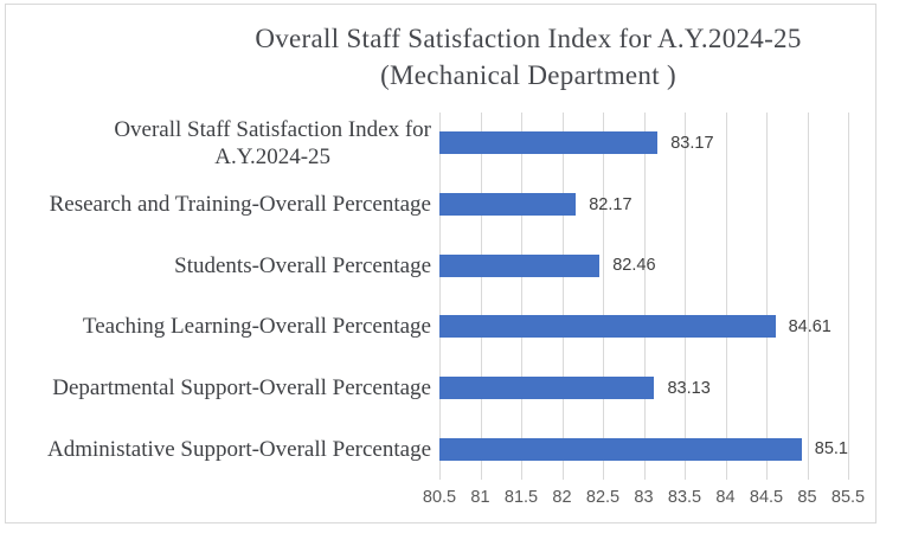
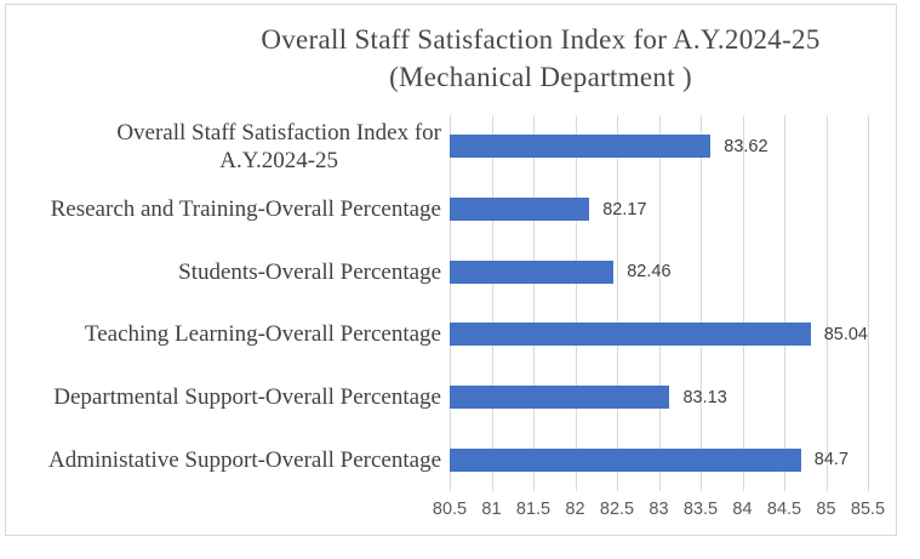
Overall Staff Satisfaction Index for A.Y.2024-25: 83.17 -> 83.62
Teaching Learning-Overall Percentage: 84.61 -> 85.04
Administative Support-Overall Percentage: 85.1 -> 84.7
